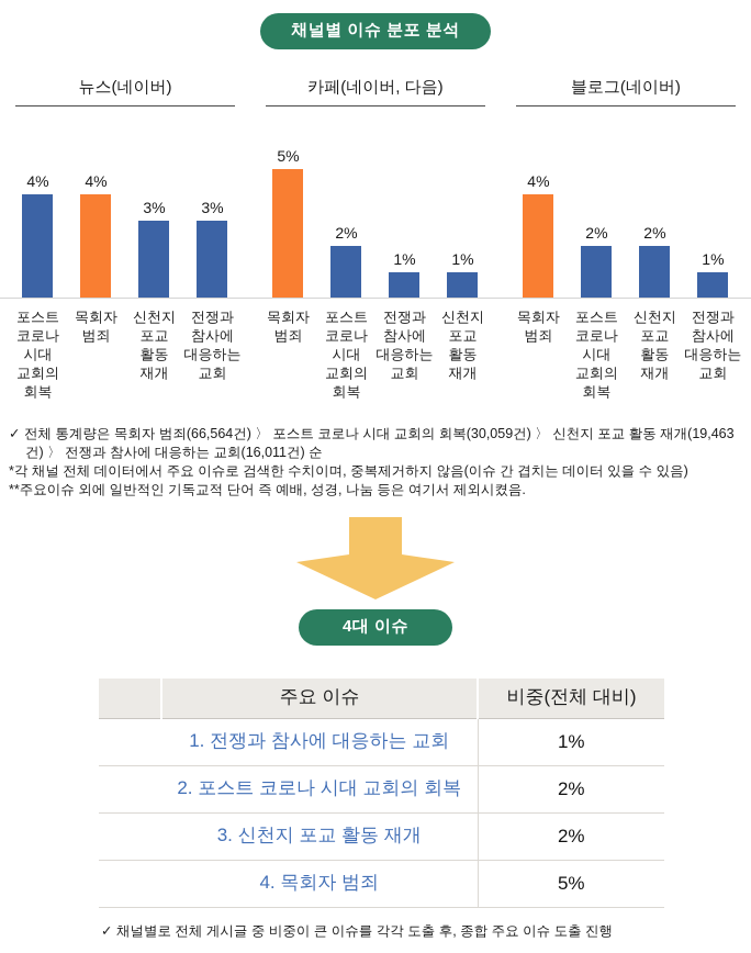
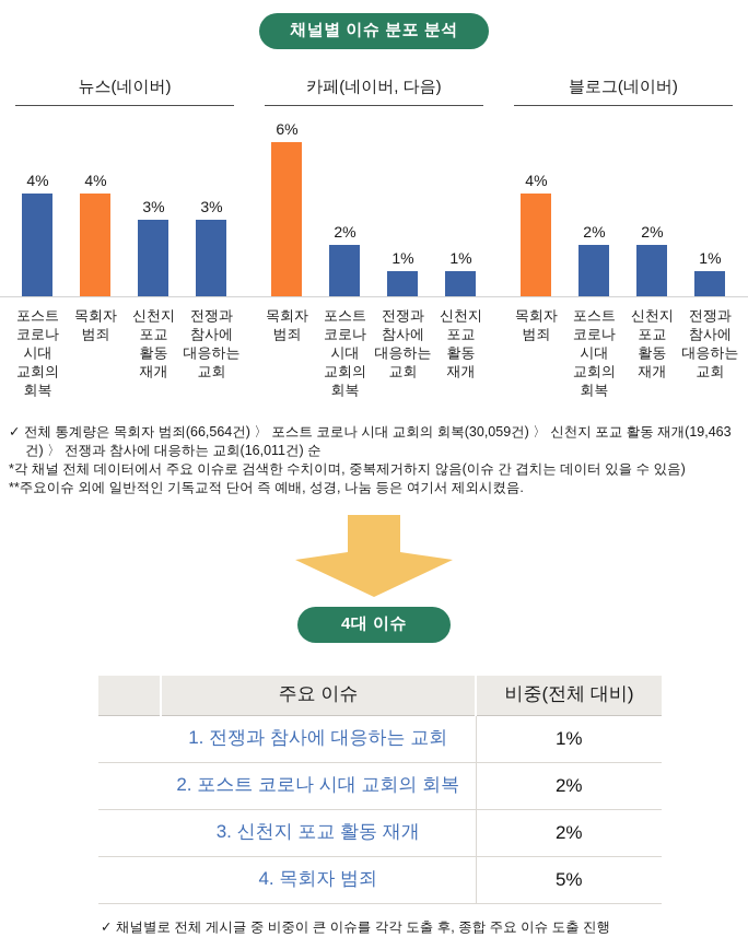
카페(네이버, 다음)/목회자 범죄: 5% -> 6%
